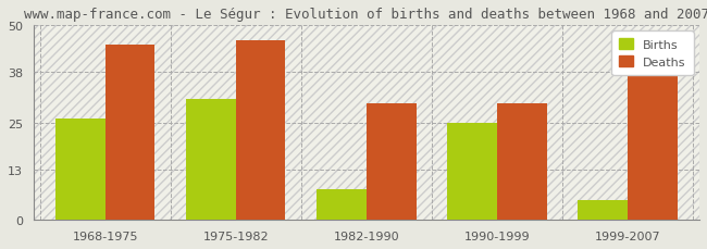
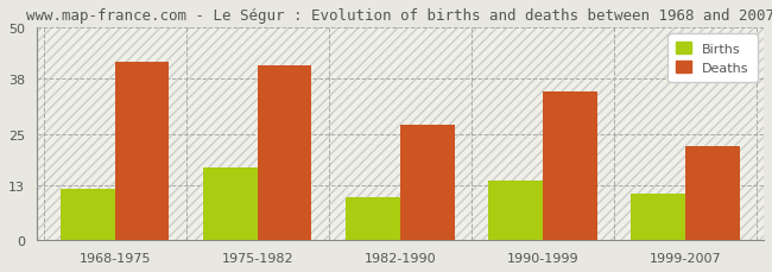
Births/1968-1975: 26 -> 12
Deaths/1968-1975: 45 -> 42
Births/1975-1982: 31 -> 17
Deaths/1975-1982: 46 -> 41
Births/1982-1990: 8 -> 10
Deaths/1982-1990: 30 -> 27
Births/1990-1999: 25 -> 14
Deaths/1990-1999: 30 -> 35
Births/1999-2007: 5 -> 11
Deaths/1999-2007: 37 -> 22
